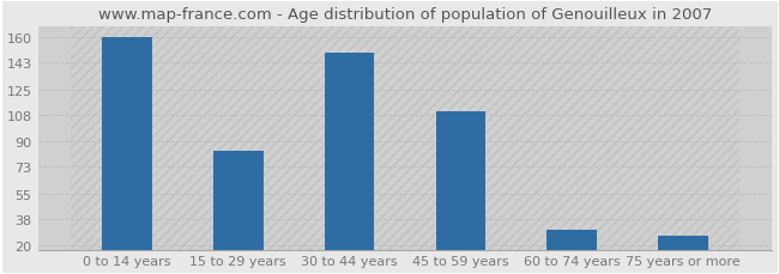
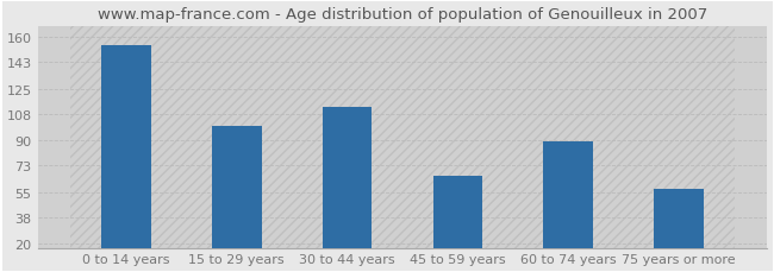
0 to 14 years: 160 -> 155
15 to 29 years: 84 -> 100
30 to 44 years: 150 -> 113
45 to 59 years: 110 -> 66
60 to 74 years: 30 -> 89
75 years or more: 26 -> 57
